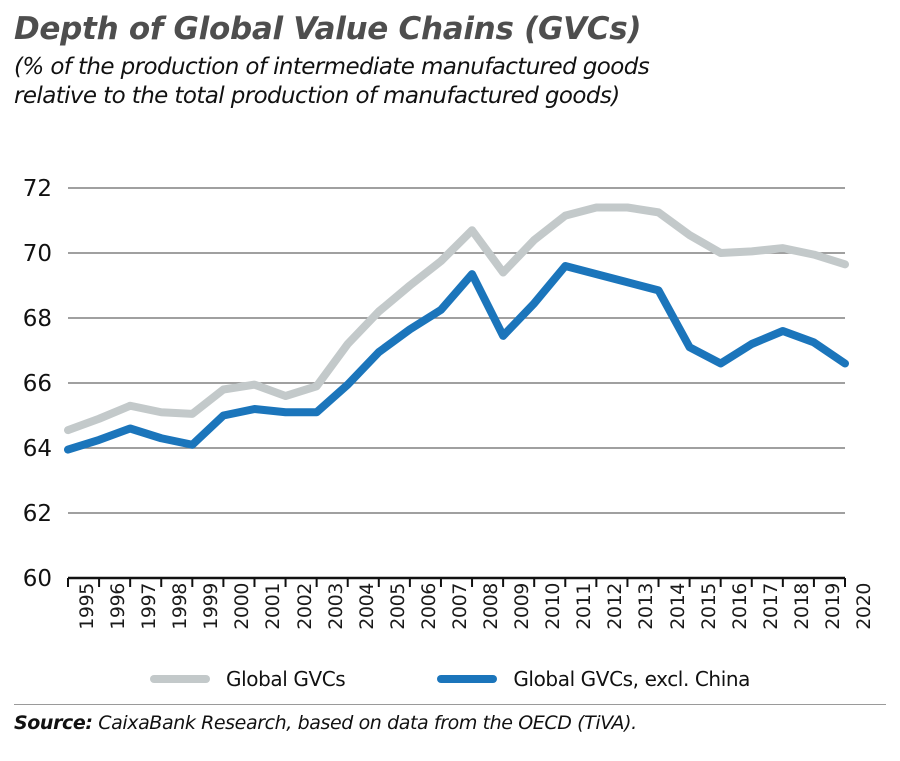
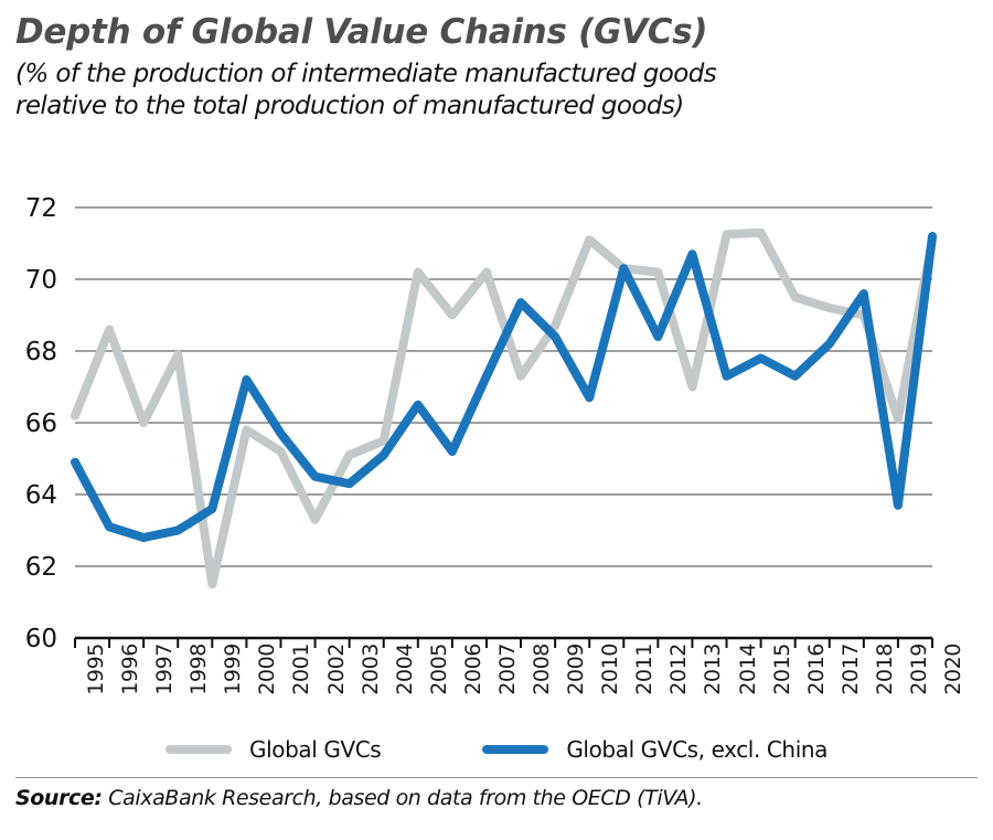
Global GVCs/1995: 64.5 -> 66.2
Global GVCs, excl. China/1995: 64.0 -> 64.9
Global GVCs/1996: 64.9 -> 68.6
Global GVCs, excl. China/1996: 64.2 -> 63.1
Global GVCs/1997: 65.3 -> 66.0
Global GVCs, excl. China/1997: 64.6 -> 62.8
Global GVCs/1998: 65.1 -> 67.9
Global GVCs, excl. China/1998: 64.3 -> 63.0
Global GVCs/1999: 65.0 -> 61.5
Global GVCs, excl. China/1999: 64.1 -> 63.6
Global GVCs, excl. China/2000: 65.0 -> 67.2
Global GVCs/2001: 66.0 -> 65.2
Global GVCs, excl. China/2001: 65.2 -> 65.7
Global GVCs/2002: 65.6 -> 63.3
Global GVCs, excl. China/2002: 65.1 -> 64.5
Global GVCs/2003: 65.9 -> 65.1
Global GVCs, excl. China/2003: 65.1 -> 64.3
Global GVCs/2004: 67.2 -> 65.5
Global GVCs, excl. China/2004: 66.0 -> 65.1
Global GVCs/2005: 68.2 -> 70.2
Global GVCs, excl. China/2005: 67.0 -> 66.5
Global GVCs, excl. China/2006: 67.7 -> 65.2
Global GVCs/2007: 69.8 -> 70.2
Global GVCs, excl. China/2007: 68.2 -> 67.3
Global GVCs/2008: 70.7 -> 67.3
Global GVCs/2009: 69.4 -> 68.7
Global GVCs, excl. China/2009: 67.5 -> 68.4
Global GVCs/2010: 70.4 -> 71.1
Global GVCs, excl. China/2010: 68.5 -> 66.7
Global GVCs/2011: 71.2 -> 70.3
Global GVCs, excl. China/2011: 69.6 -> 70.3
Global GVCs/2012: 71.4 -> 70.2
Global GVCs, excl. China/2012: 69.3 -> 68.4
Global GVCs/2013: 71.4 -> 67.0
Global GVCs, excl. China/2013: 69.1 -> 70.7
Global GVCs, excl. China/2014: 68.8 -> 67.3
Global GVCs/2015: 70.5 -> 71.3
Global GVCs, excl. China/2015: 67.1 -> 67.8
Global GVCs/2016: 70.0 -> 69.5
Global GVCs, excl. China/2016: 66.6 -> 67.3
Global GVCs/2017: 70.0 -> 69.2
Global GVCs, excl. China/2017: 67.2 -> 68.2
Global GVCs/2018: 70.2 -> 69.0
Global GVCs, excl. China/2018: 67.6 -> 69.6
Global GVCs/2019: 70.0 -> 66.1
Global GVCs, excl. China/2019: 67.2 -> 63.7
Global GVCs/2020: 69.7 -> 71.1
Global GVCs, excl. China/2020: 66.6 -> 71.2
